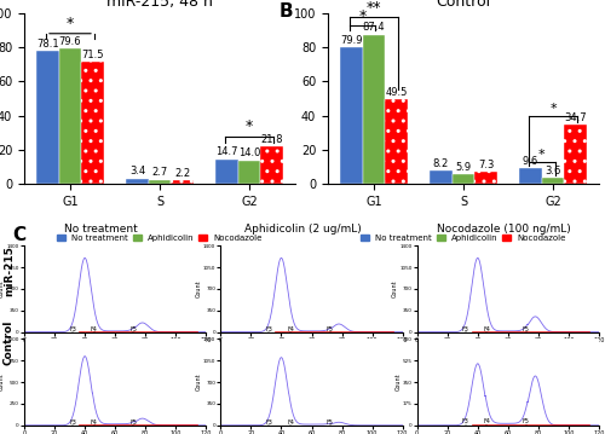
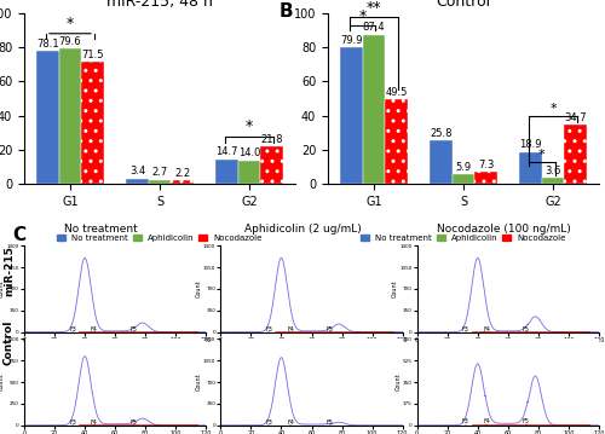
Control/No treatment/S: 8.2 -> 25.8
Control/No treatment/G2: 9.6 -> 18.9
